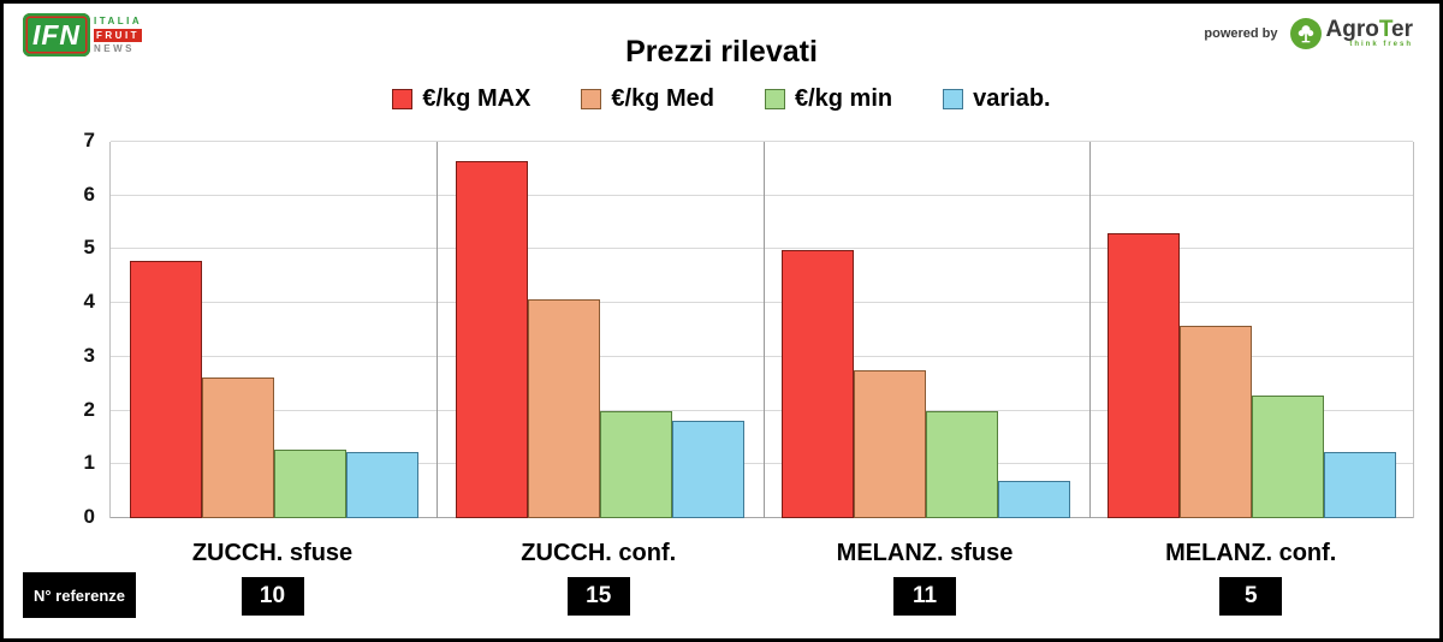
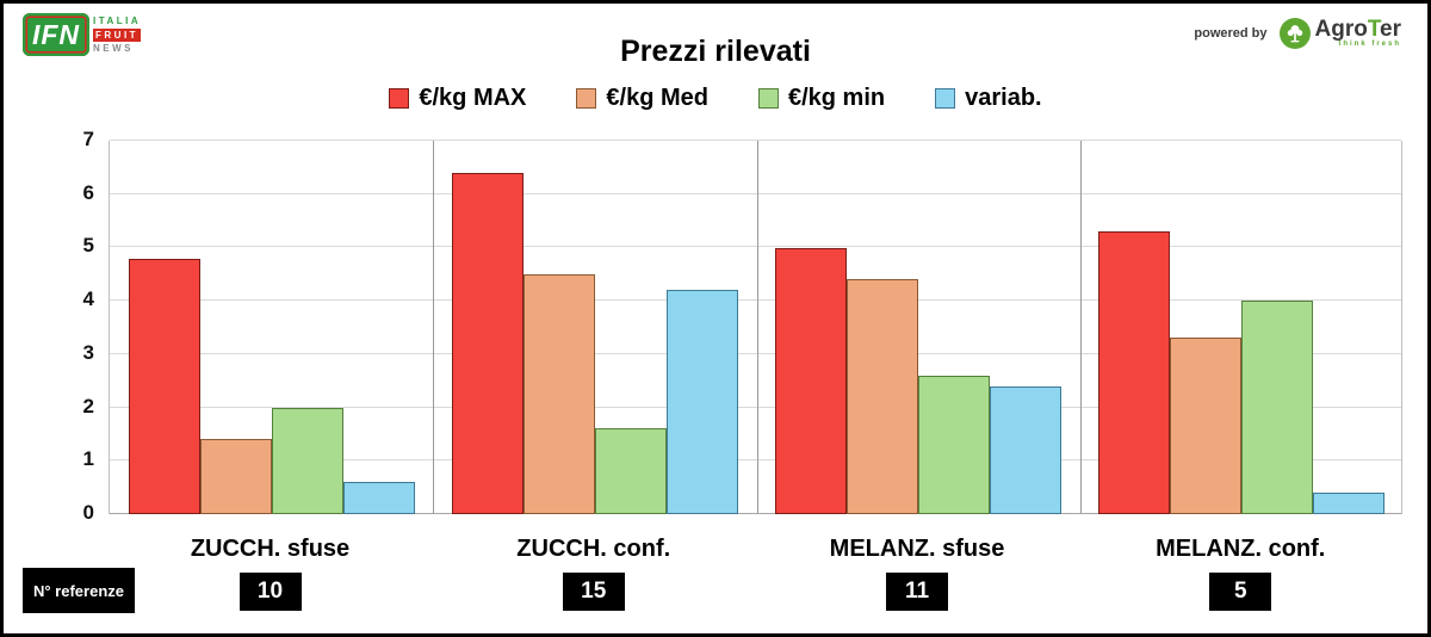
€/kg Med/ZUCCH. sfuse: 2.6 -> 1.4
€/kg min/ZUCCH. sfuse: 1.3 -> 2.0
variab./ZUCCH. sfuse: 1.2 -> 0.6
€/kg MAX/ZUCCH. conf.: 6.6 -> 6.4
€/kg Med/ZUCCH. conf.: 4.1 -> 4.5
€/kg min/ZUCCH. conf.: 2.0 -> 1.6
variab./ZUCCH. conf.: 1.8 -> 4.2
€/kg Med/MELANZ. sfuse: 2.8 -> 4.4
€/kg min/MELANZ. sfuse: 2.0 -> 2.6
variab./MELANZ. sfuse: 0.7 -> 2.4
€/kg Med/MELANZ. conf.: 3.6 -> 3.3
€/kg min/MELANZ. conf.: 2.3 -> 4.0
variab./MELANZ. conf.: 1.2 -> 0.4
